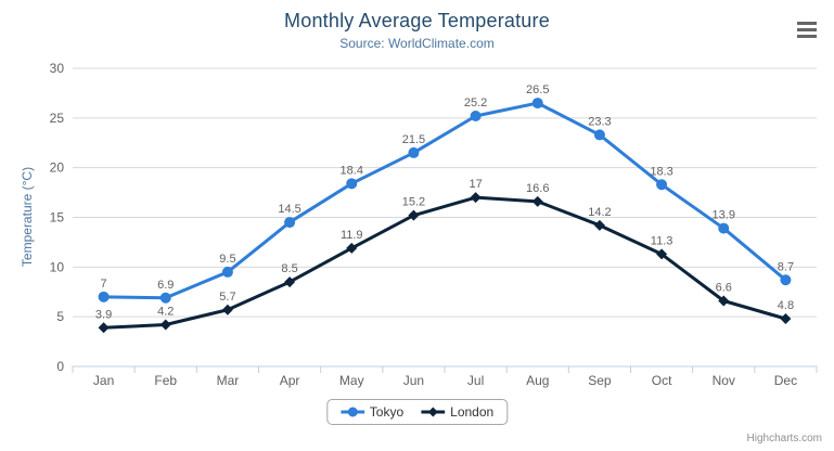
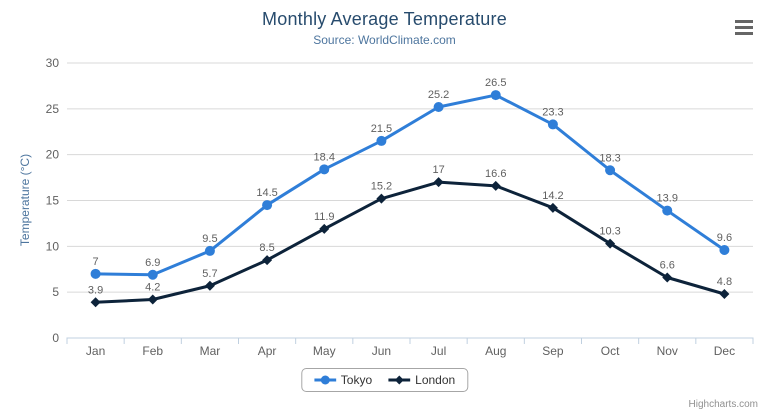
London/Oct: 11.3 -> 10.3
Tokyo/Dec: 8.7 -> 9.6
